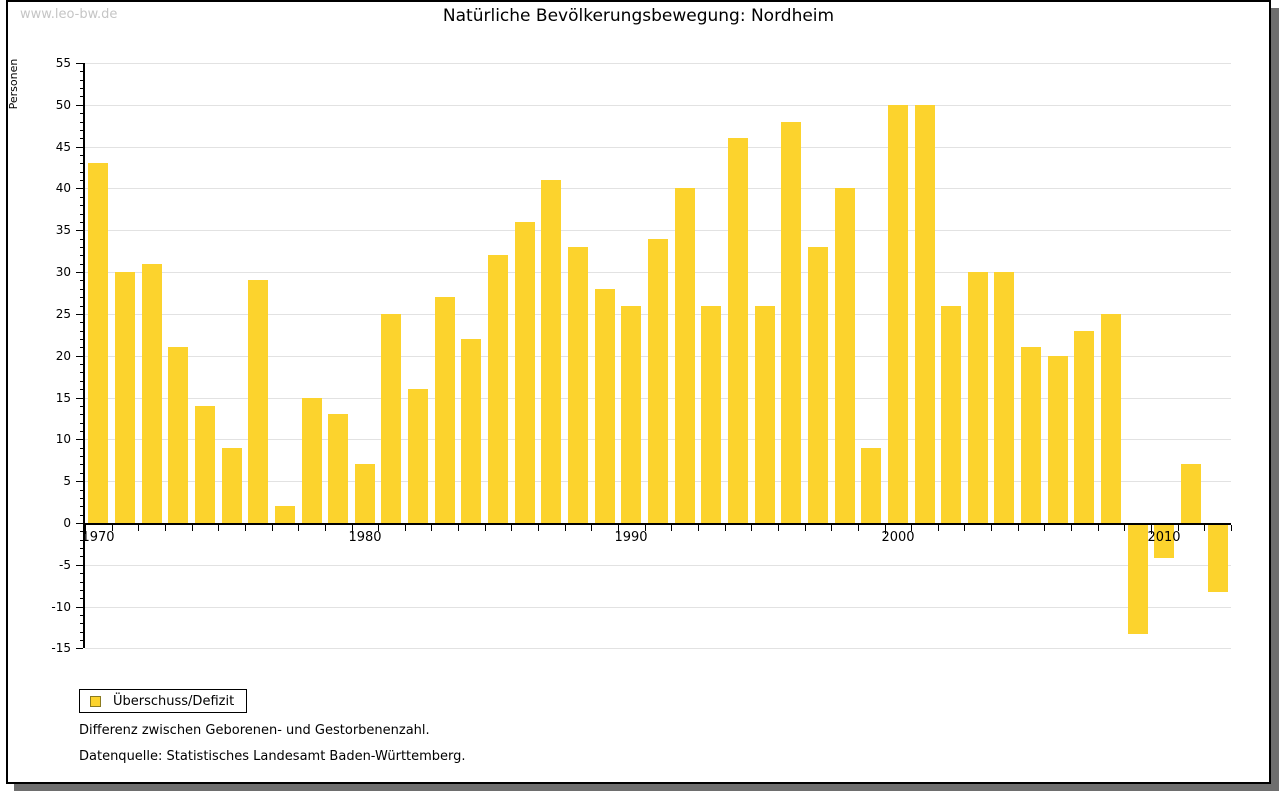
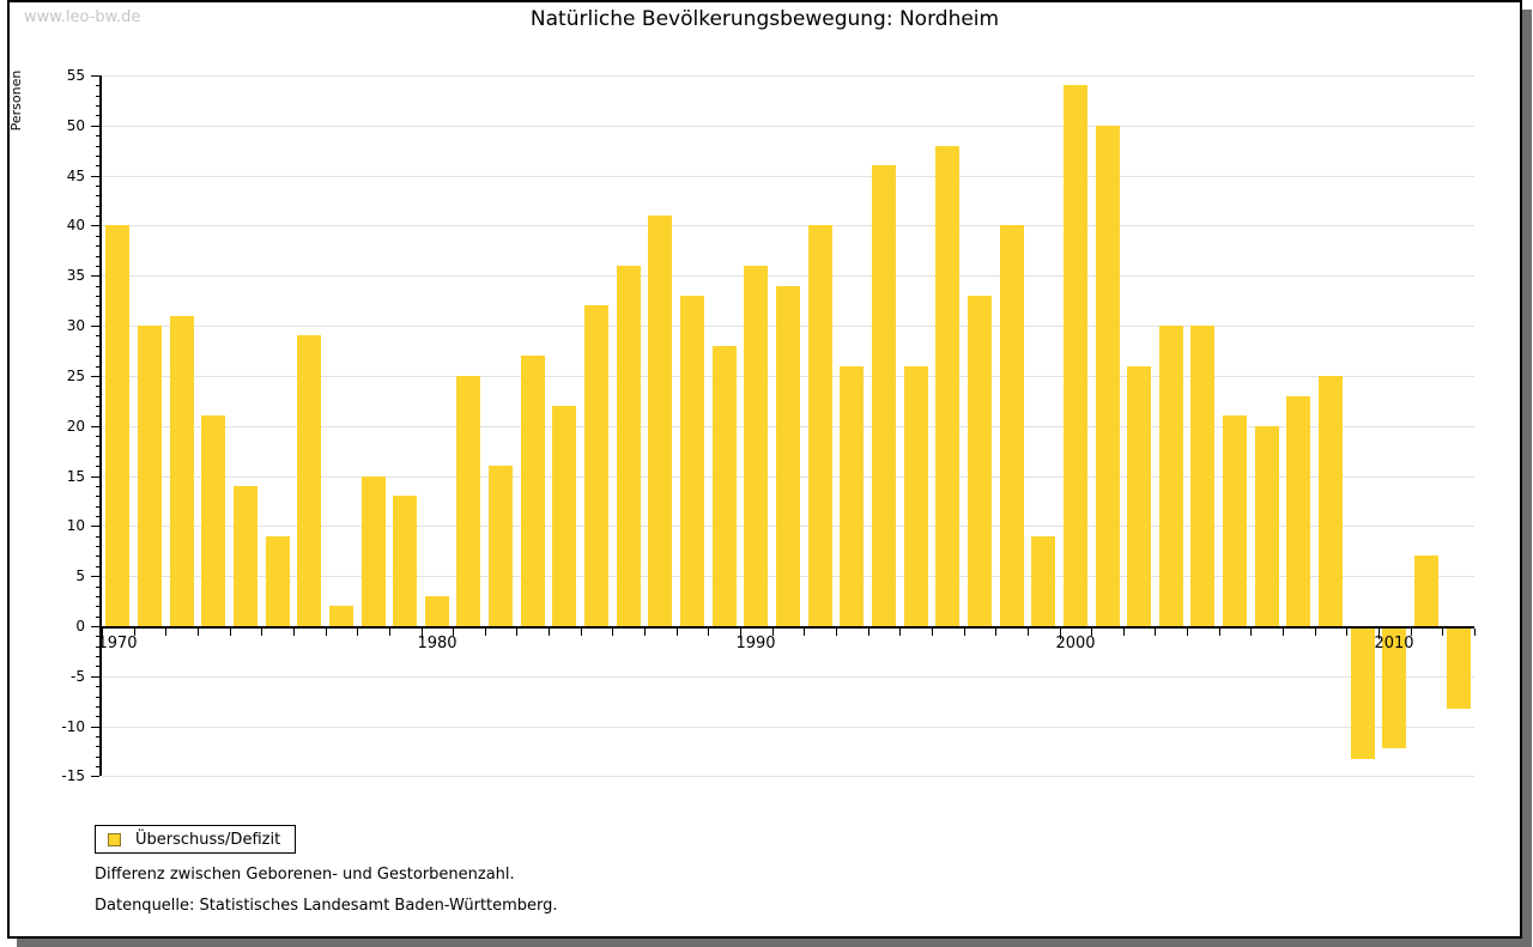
1970: 43 -> 40
1980: 7 -> 3
1990: 26 -> 36
2000: 50 -> 54
2010: -4 -> -12
